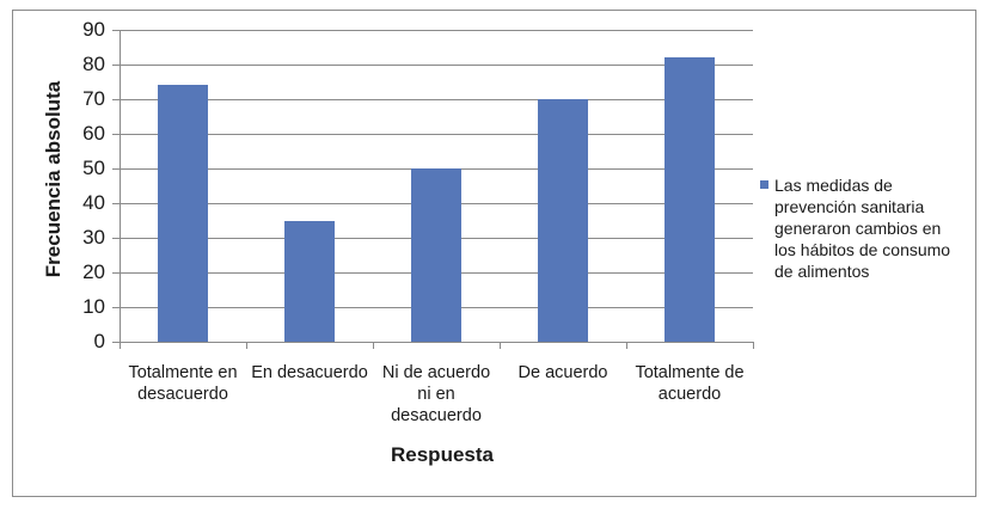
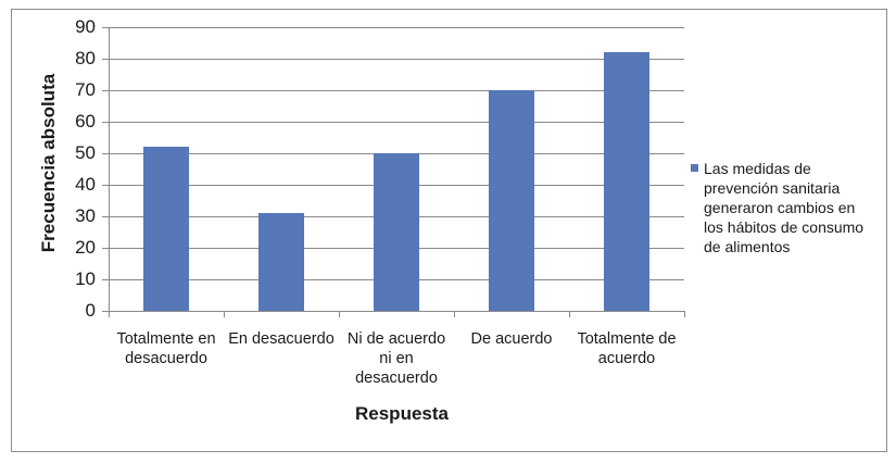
Totalmente en desacuerdo: 74 -> 52
En desacuerdo: 35 -> 31
